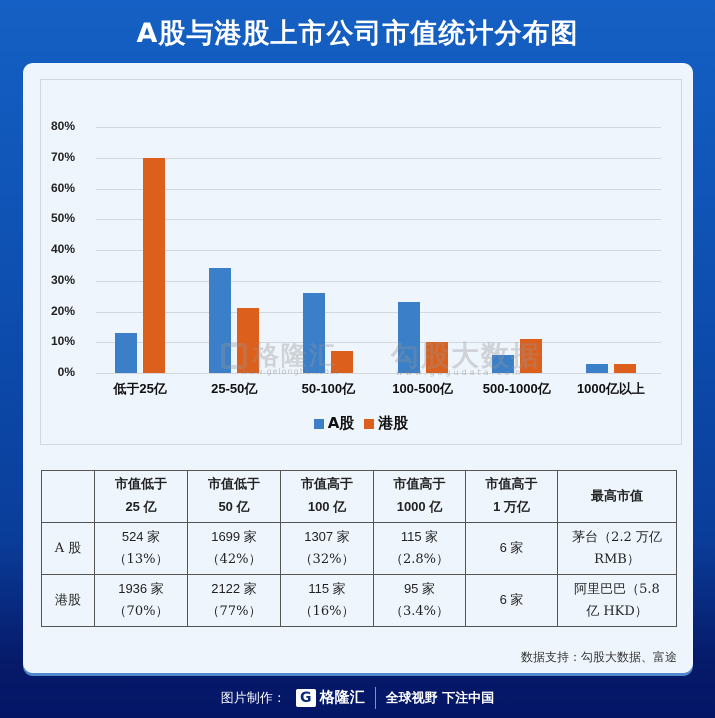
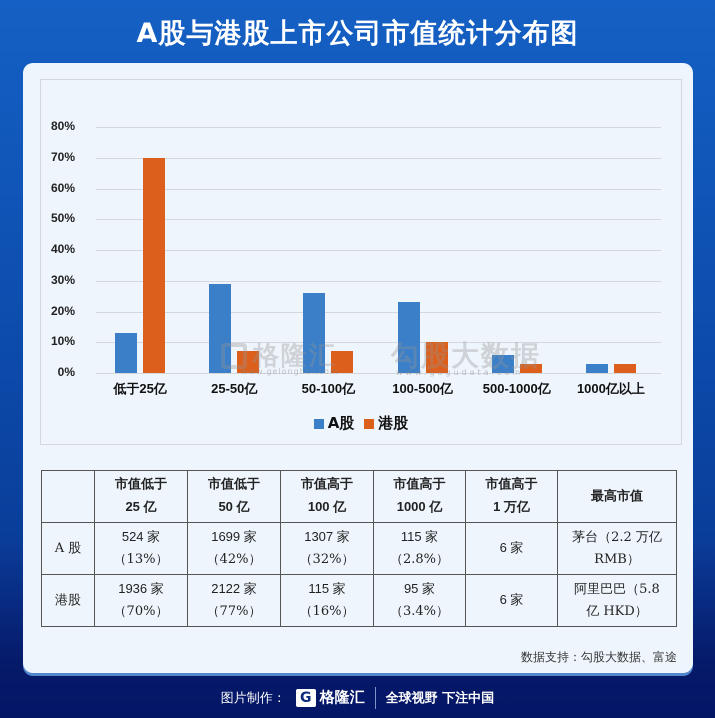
A股/25-50亿: 34% -> 29%
港股/25-50亿: 21% -> 7%
港股/500-1000亿: 11% -> 3%
